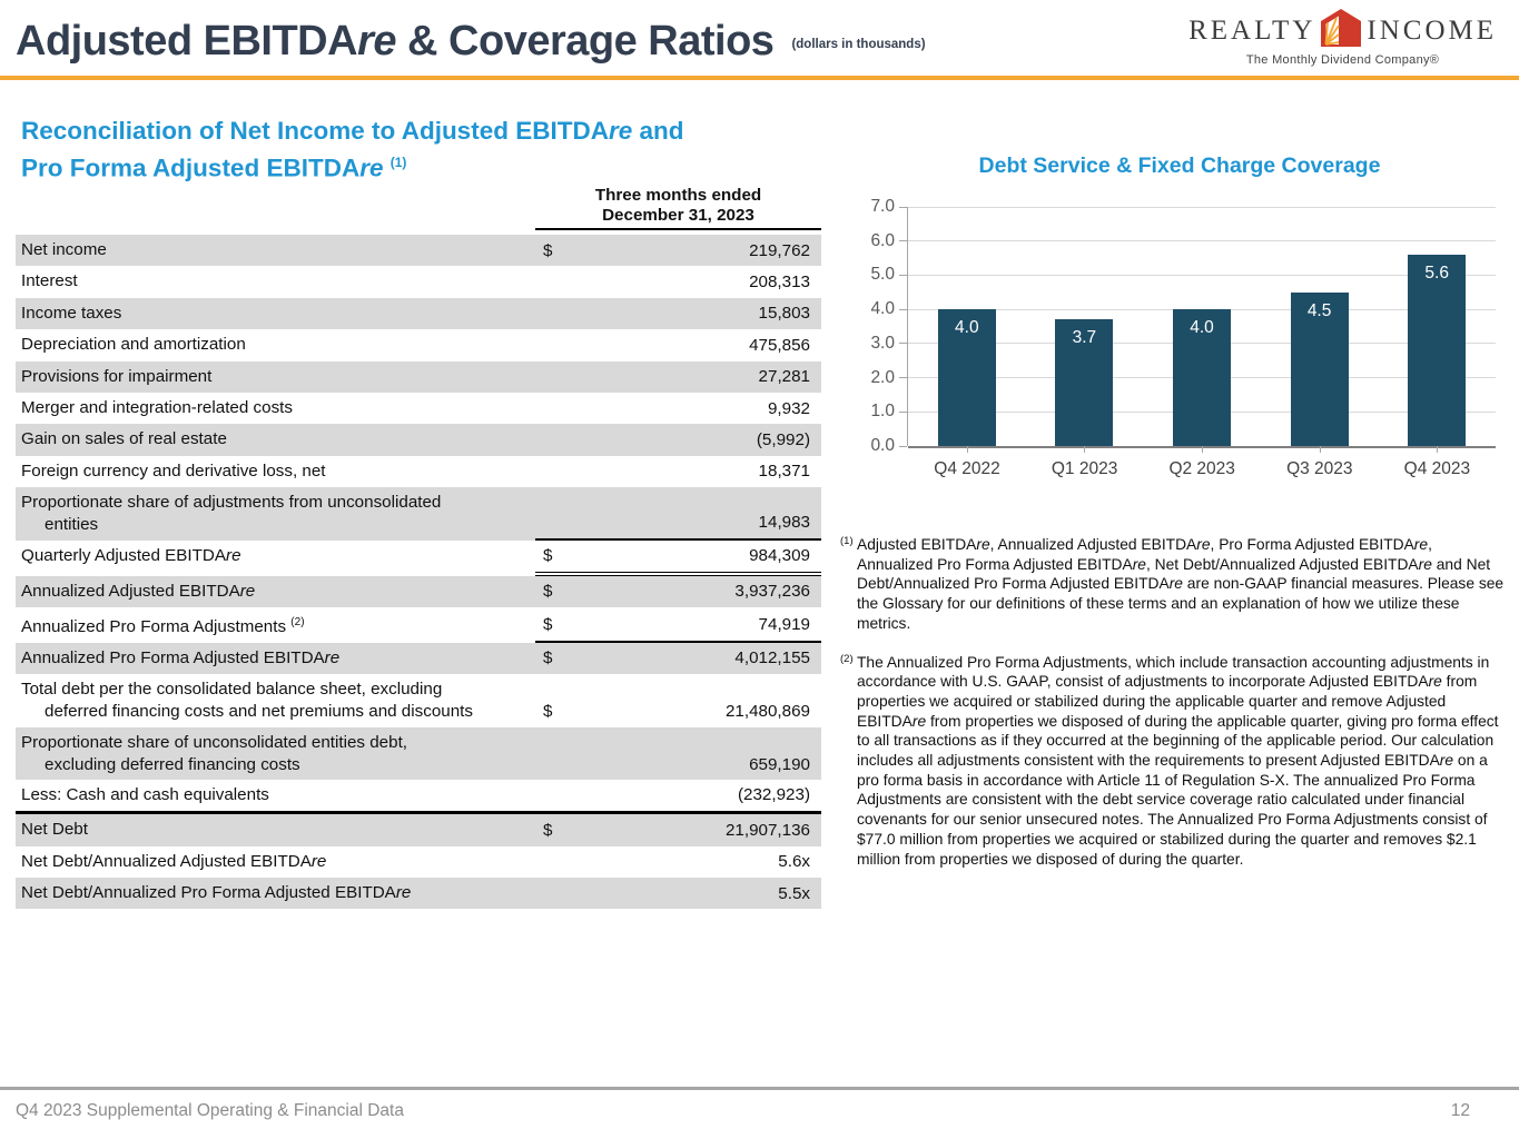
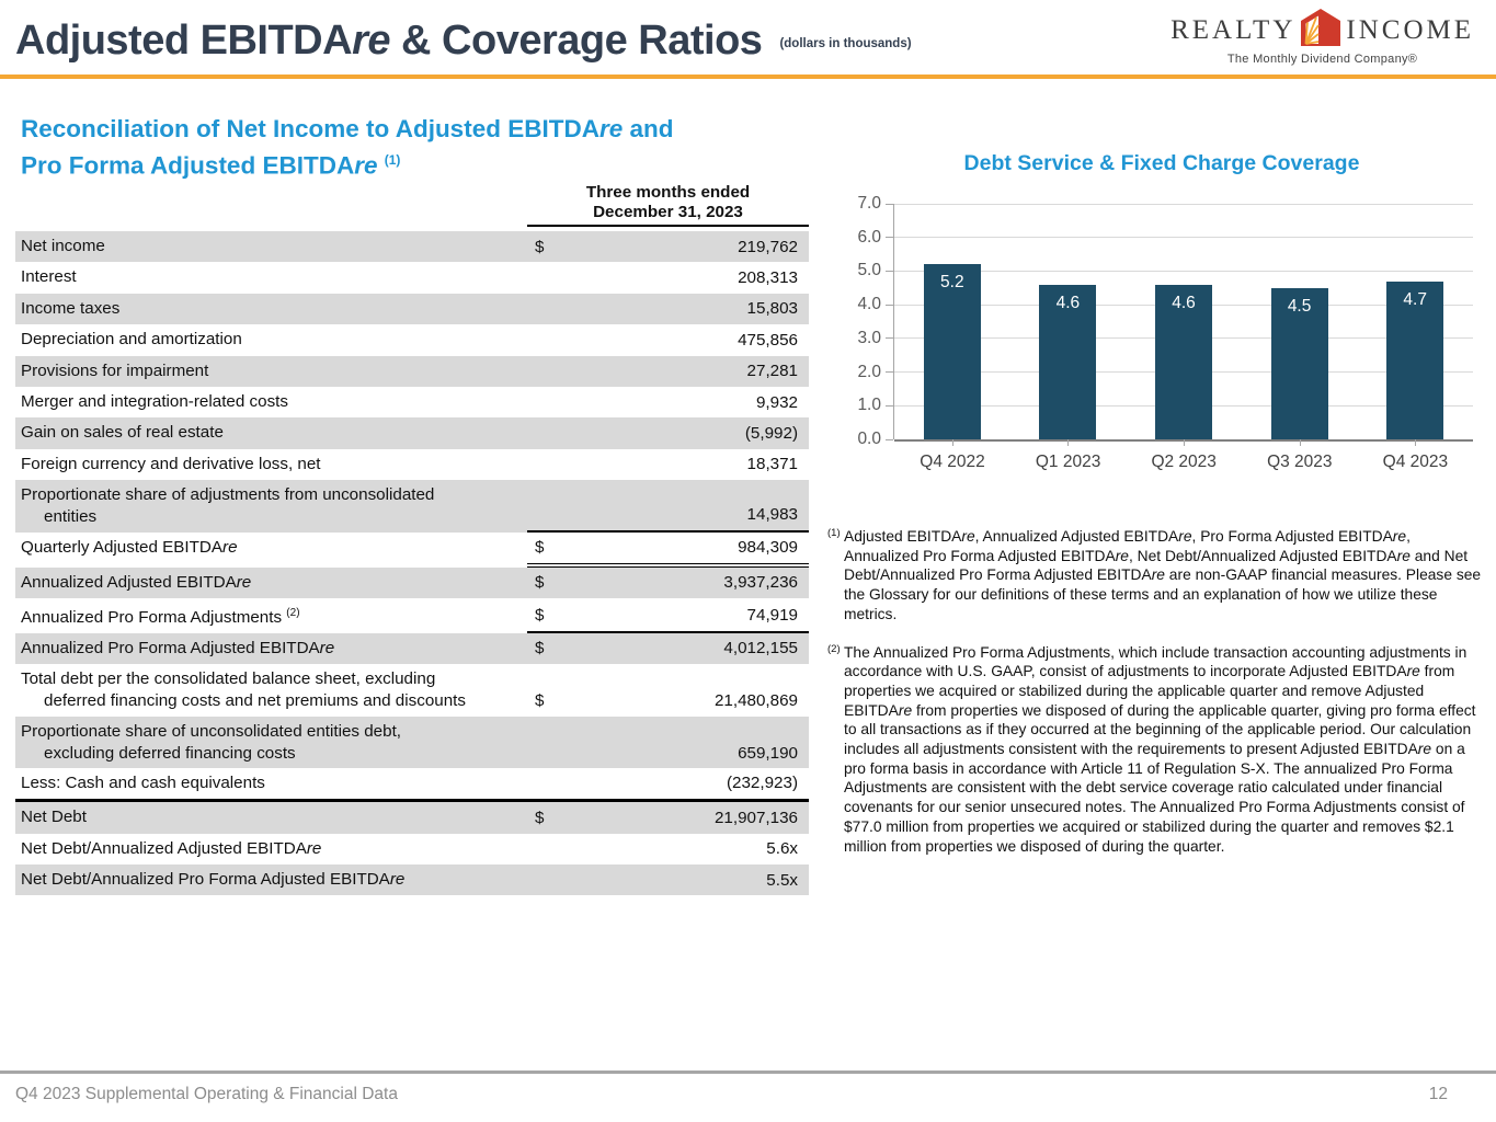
Q4 2022: 4.0 -> 5.2
Q1 2023: 3.7 -> 4.6
Q2 2023: 4.0 -> 4.6
Q4 2023: 5.6 -> 4.7
